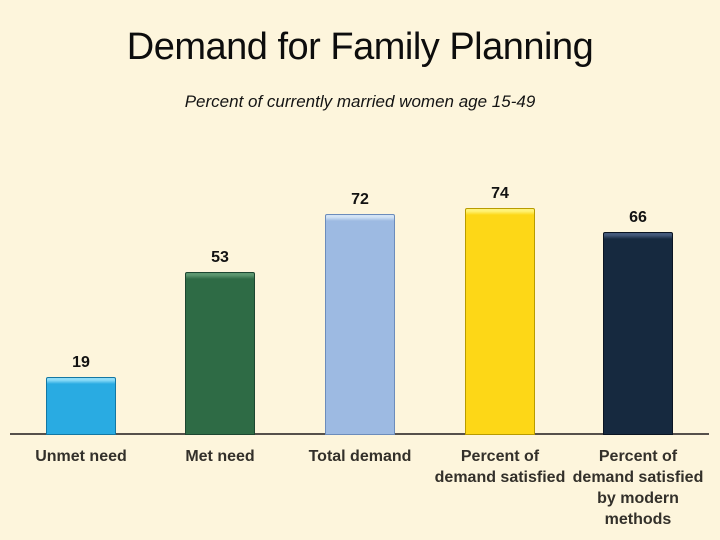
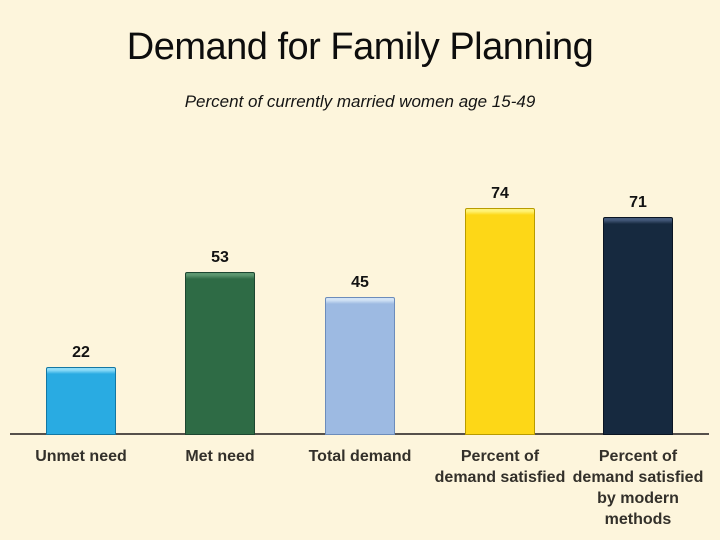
Unmet need: 19 -> 22
Total demand: 72 -> 45
Percent of demand satisfied by modern methods: 66 -> 71
